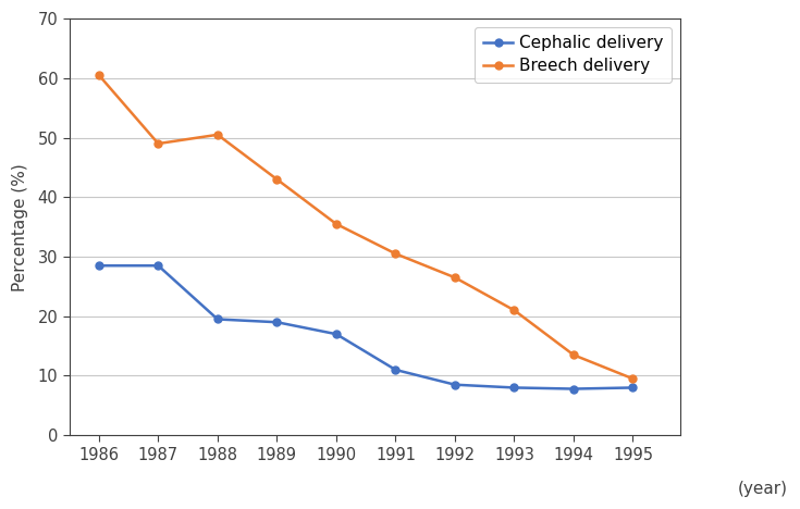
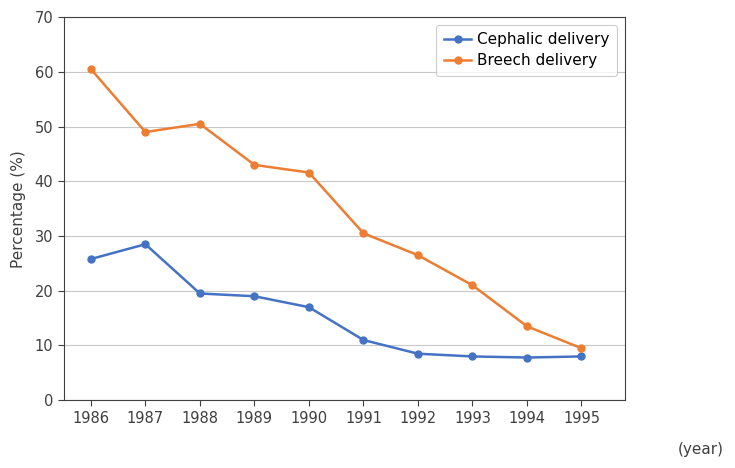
Cephalic delivery/1986: 28.5 -> 25.8
Breech delivery/1990: 35.5 -> 41.6
